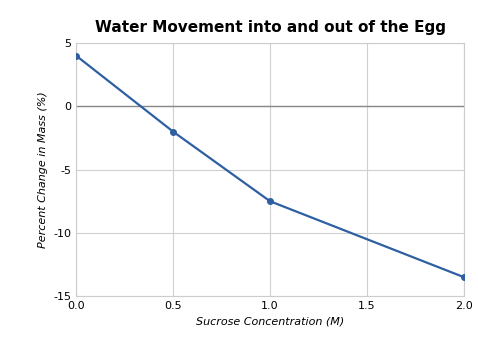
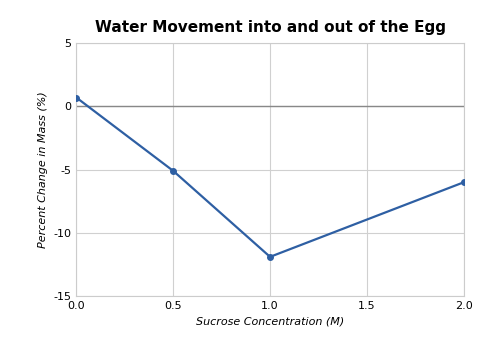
0.0: 4.0 -> 0.7
0.5: -2.0 -> -5.1
1.0: -7.5 -> -11.9
2.0: -13.5 -> -6.0
